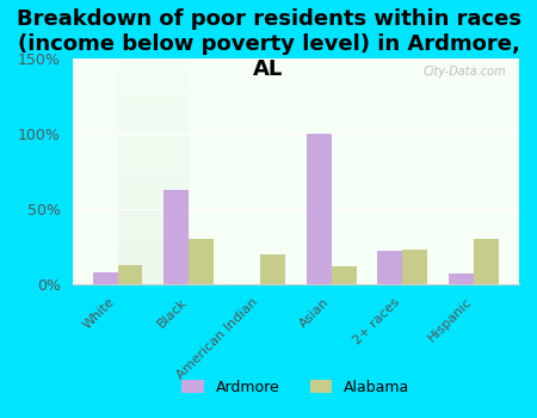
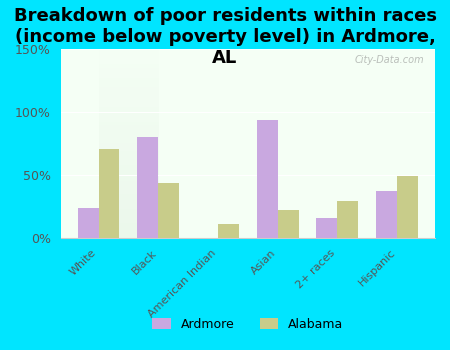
Ardmore/White: 8% -> 24%
Alabama/White: 13% -> 71%
Ardmore/Black: 63% -> 80%
Alabama/Black: 30% -> 44%
Alabama/American Indian: 20% -> 11%
Ardmore/Asian: 100% -> 94%
Alabama/Asian: 12% -> 22%
Ardmore/2+ races: 22% -> 16%
Alabama/2+ races: 23% -> 29%
Ardmore/Hispanic: 7% -> 37%
Alabama/Hispanic: 30% -> 49%
